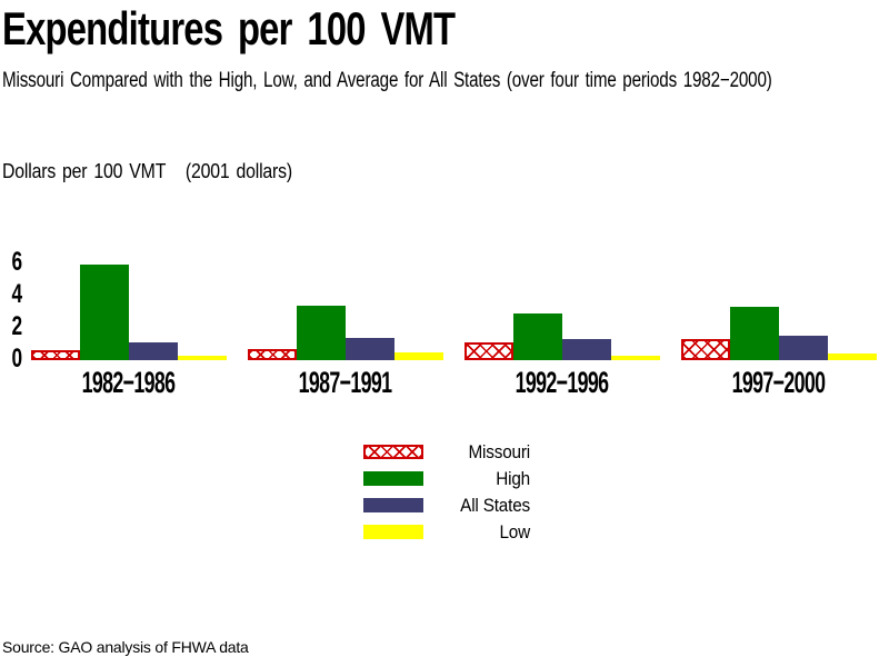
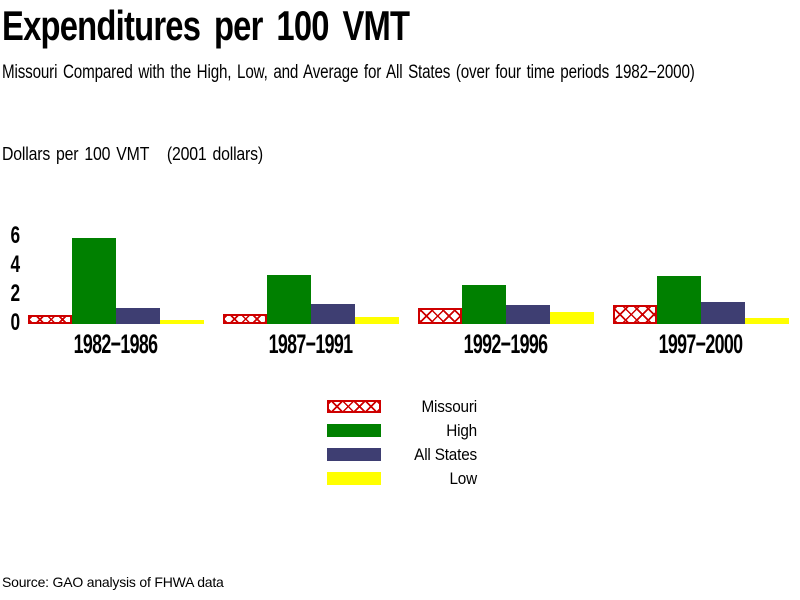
High/1992−1996: 2.9 -> 2.7
Low/1992−1996: 0.2 -> 0.8
